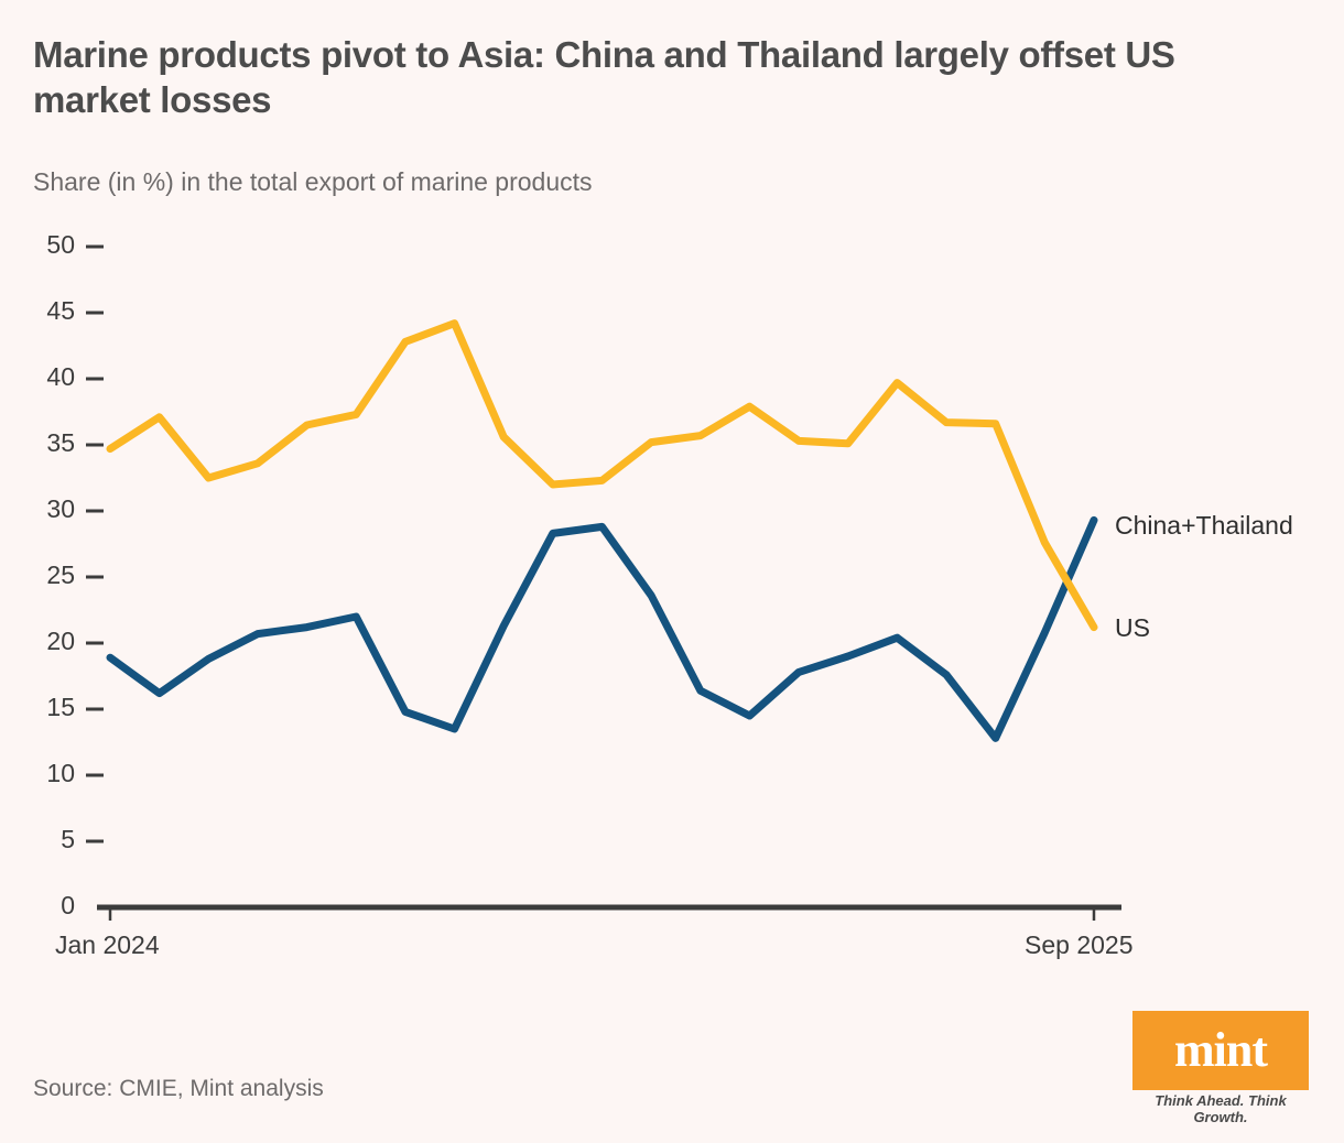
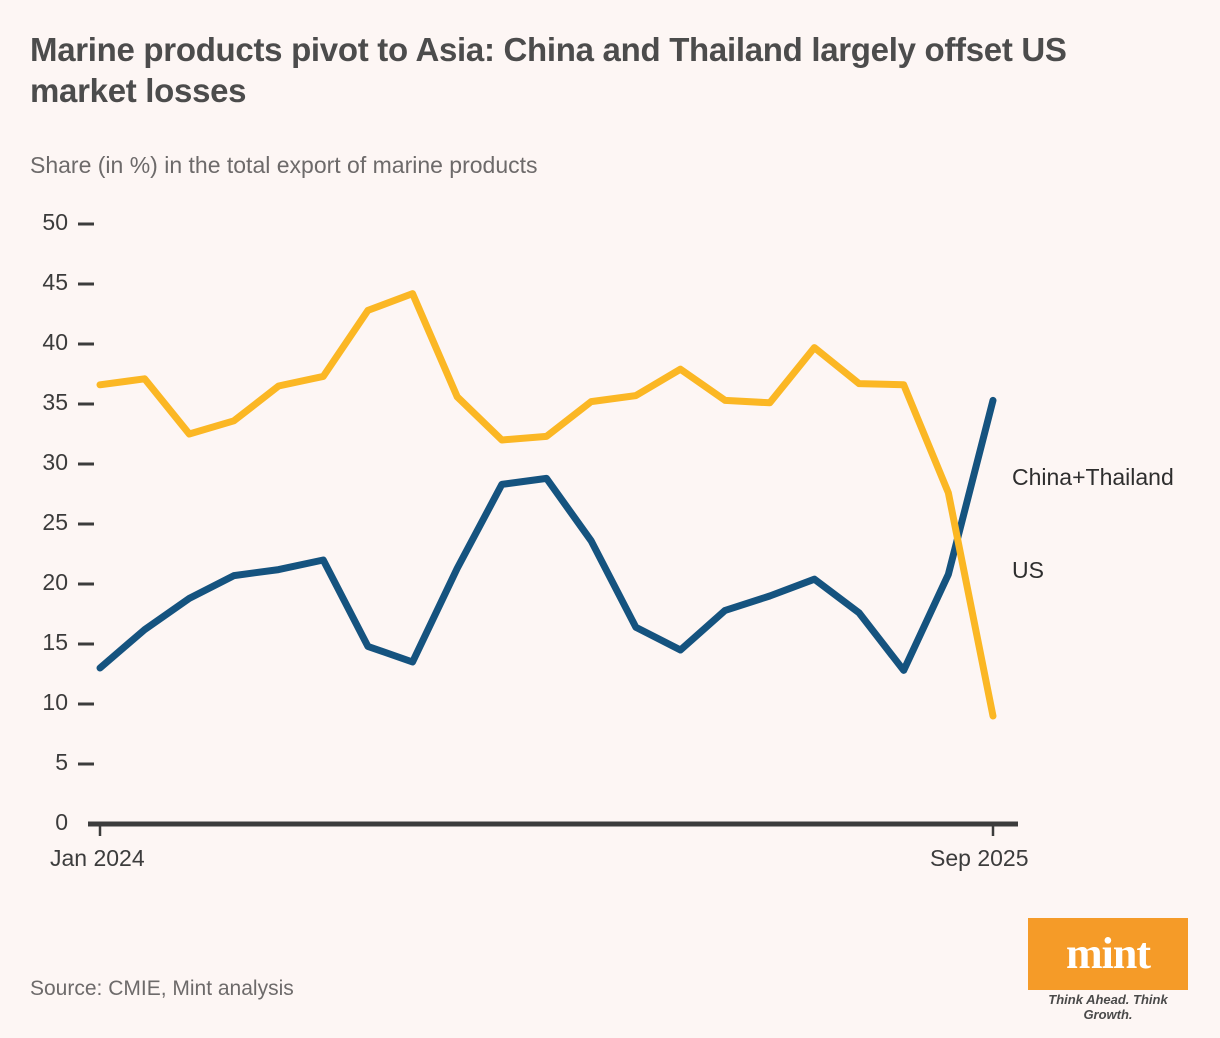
China+Thailand/Jan 2024: 18.9 -> 13.0
US/Jan 2024: 34.7 -> 36.6
China+Thailand/Sep 2025: 29.3 -> 35.3
US/Sep 2025: 21.2 -> 9.0
